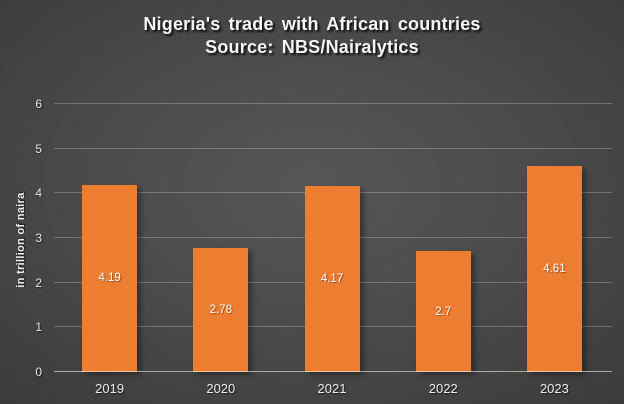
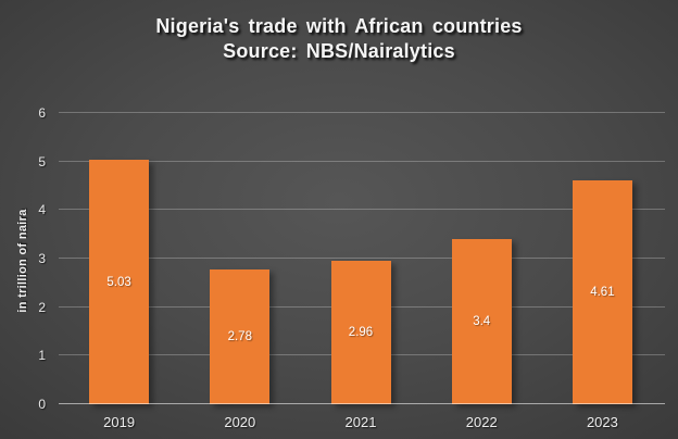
2019: 4.19 -> 5.03
2021: 4.17 -> 2.96
2022: 2.7 -> 3.4
